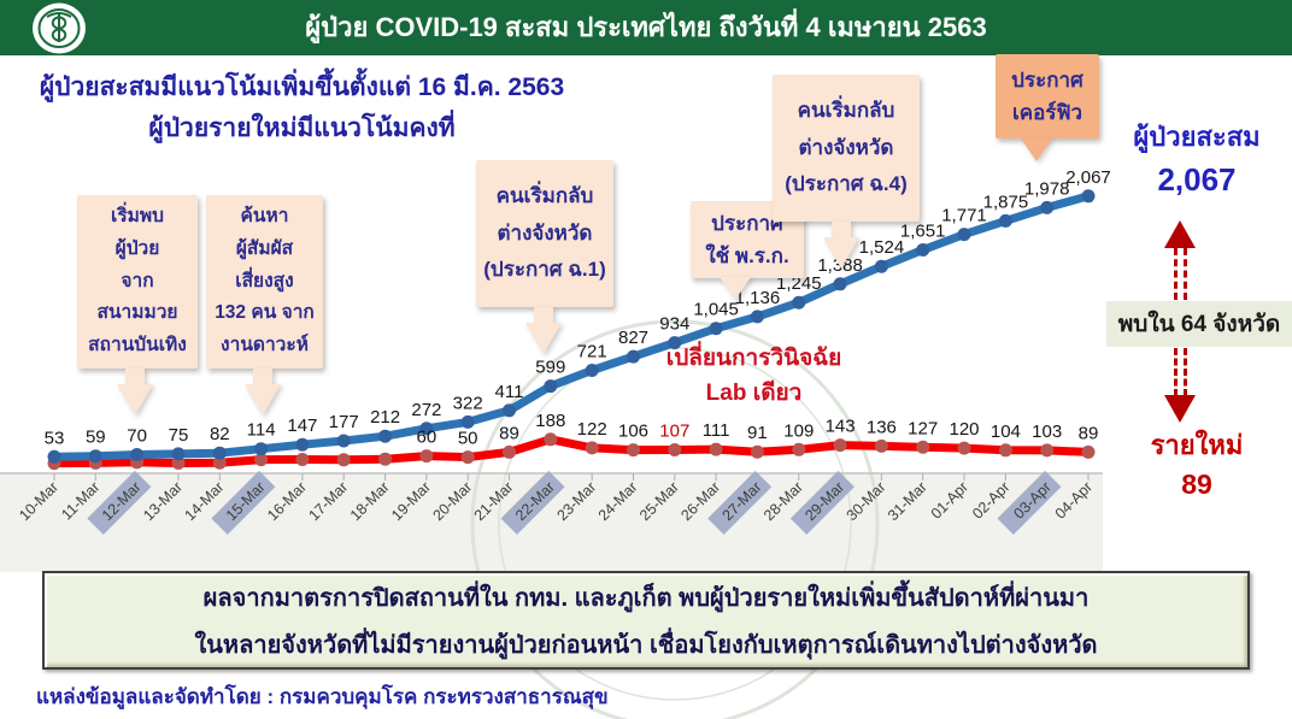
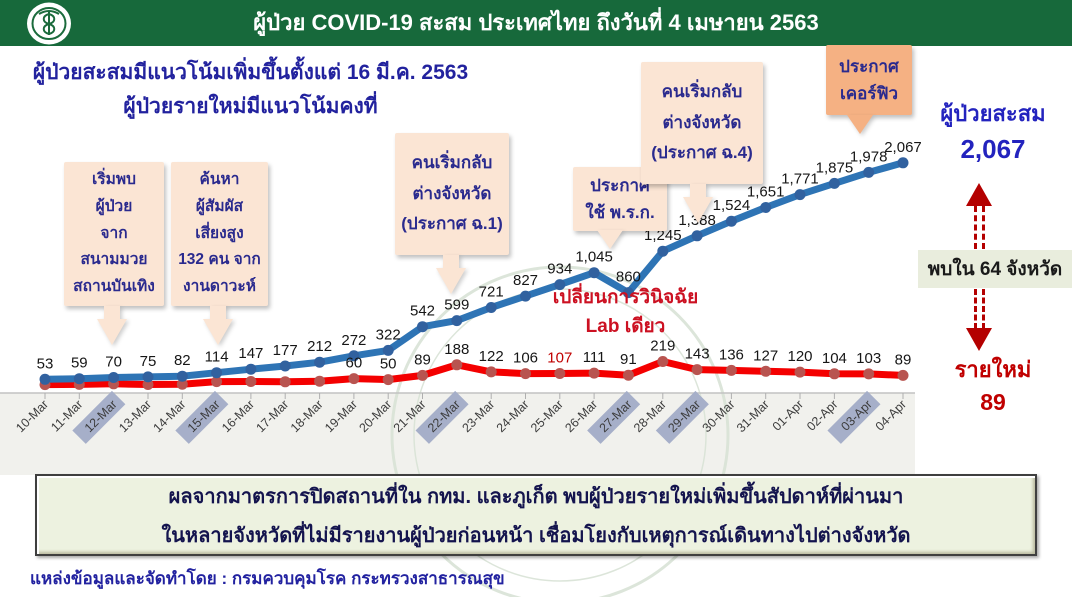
ผู้ป่วยสะสม/21-Mar: 411 -> 542
ผู้ป่วยสะสม/27-Mar: 1,136 -> 860
รายใหม่/28-Mar: 109 -> 219
